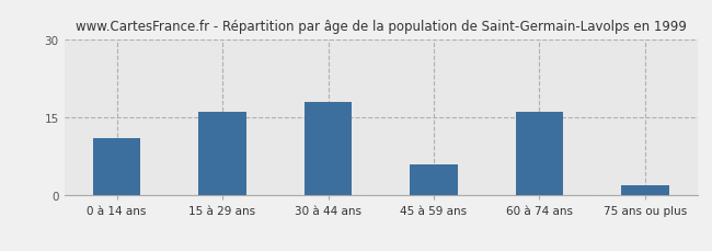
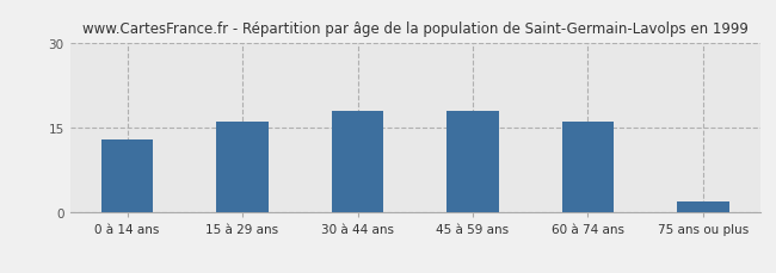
0 à 14 ans: 11 -> 13
45 à 59 ans: 6 -> 18
